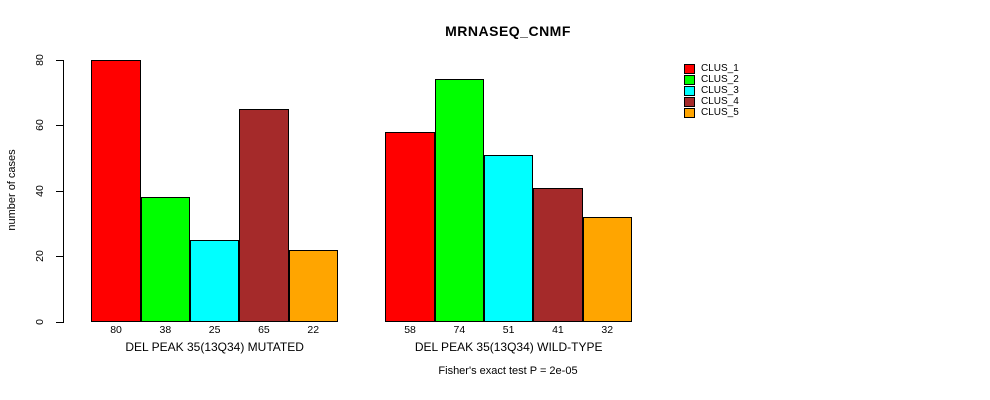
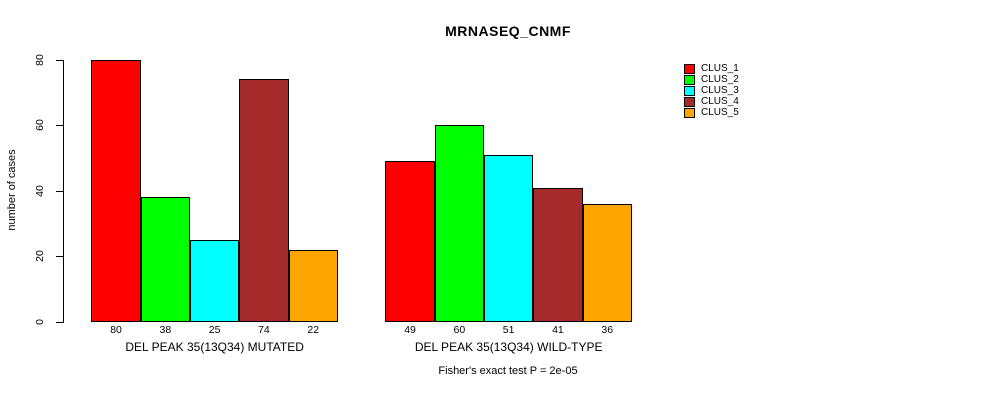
CLUS_4/DEL PEAK 35(13Q34) MUTATED: 65 -> 74
CLUS_1/DEL PEAK 35(13Q34) WILD-TYPE: 58 -> 49
CLUS_2/DEL PEAK 35(13Q34) WILD-TYPE: 74 -> 60
CLUS_5/DEL PEAK 35(13Q34) WILD-TYPE: 32 -> 36
